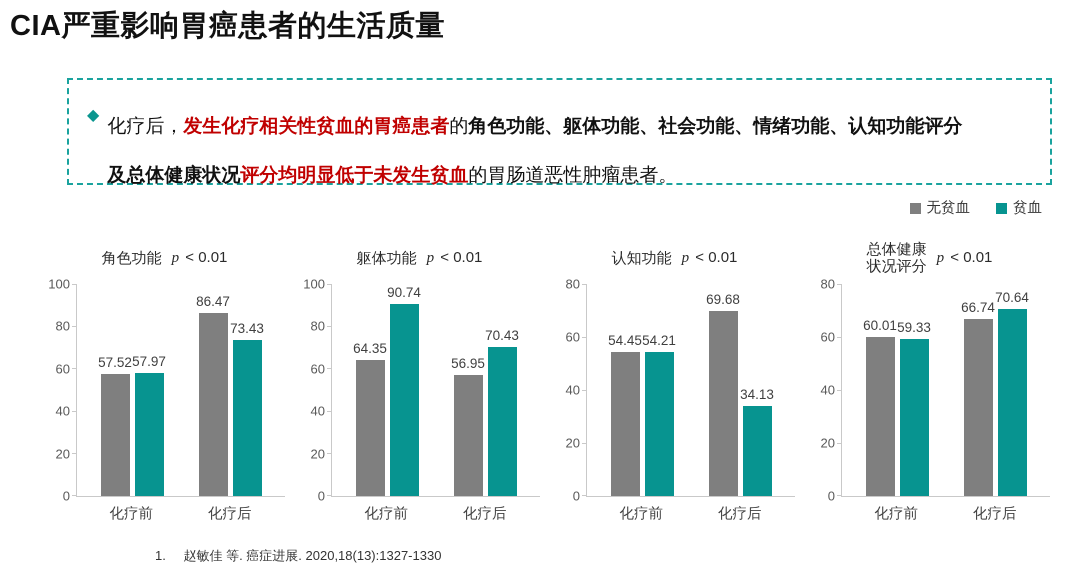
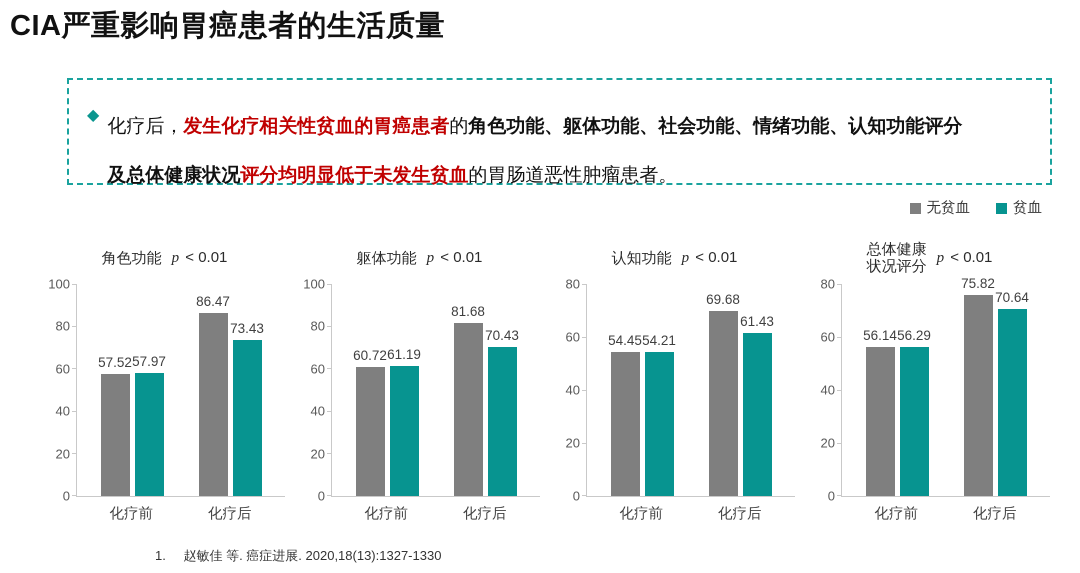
躯体功能/无贫血/化疗前: 64.35 -> 60.72
躯体功能/贫血/化疗前: 90.74 -> 61.19
躯体功能/无贫血/化疗后: 56.95 -> 81.68
认知功能/贫血/化疗后: 34.13 -> 61.43
总体健康/无贫血/化疗前: 60.01 -> 56.14
总体健康/贫血/化疗前: 59.33 -> 56.29
总体健康/无贫血/化疗后: 66.74 -> 75.82
